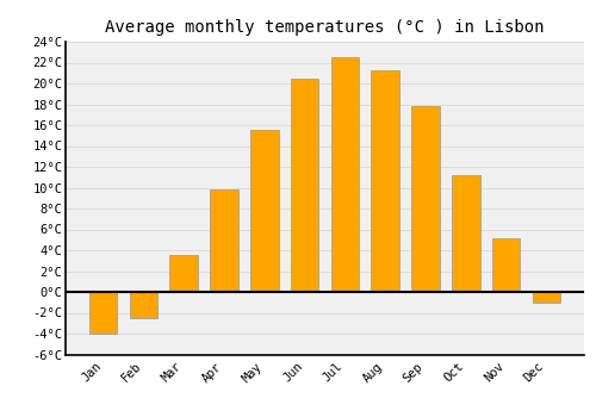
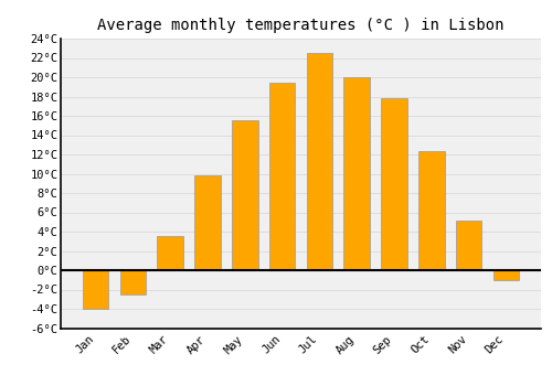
Jun: 20.5°C -> 19.4°C
Aug: 21.3°C -> 20.0°C
Oct: 11.2°C -> 12.4°C
